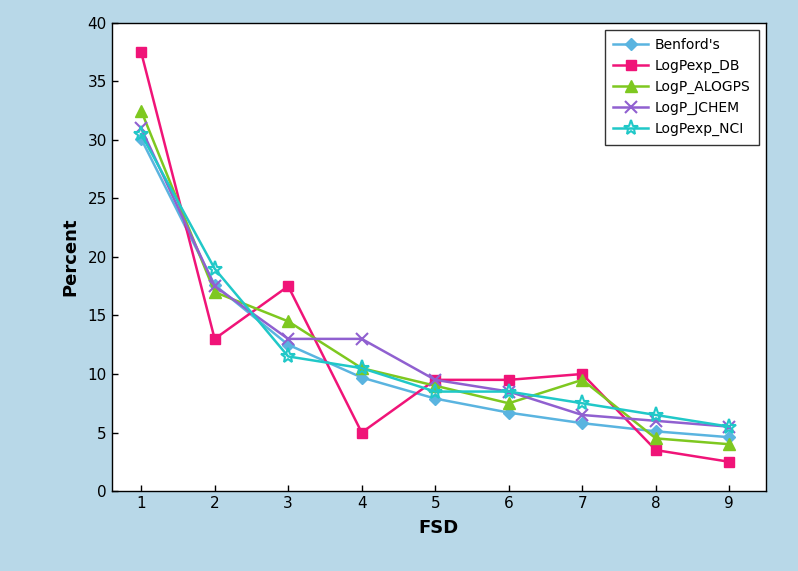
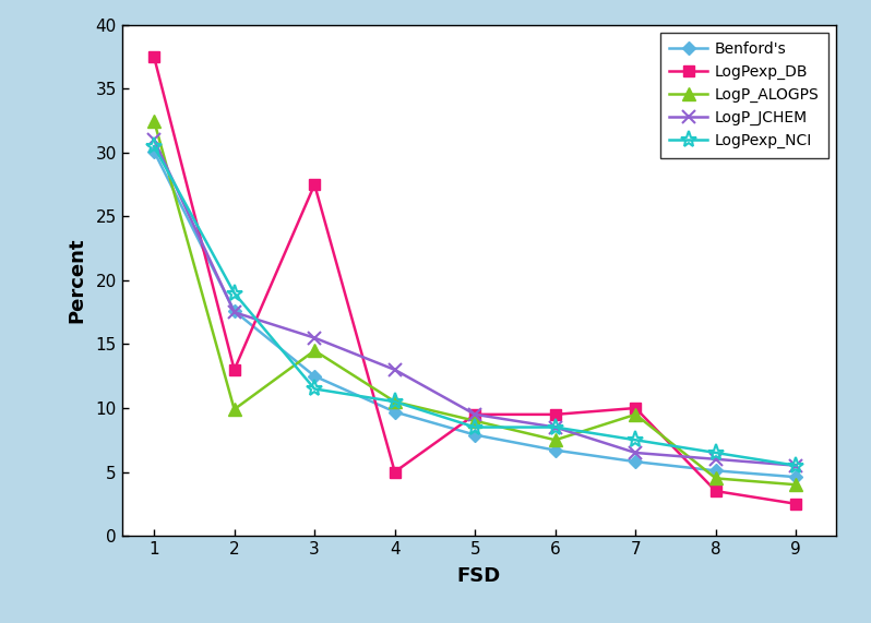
LogP_ALOGPS/2: 17.0 -> 9.9
LogPexp_DB/3: 17.5 -> 27.5
LogP_JCHEM/3: 13.0 -> 15.5
